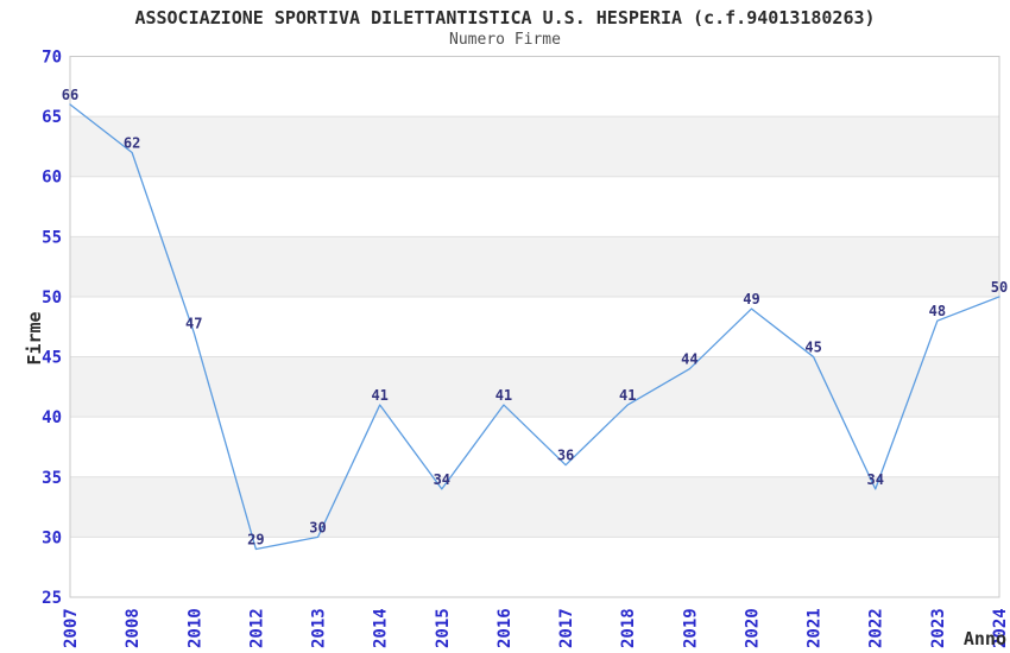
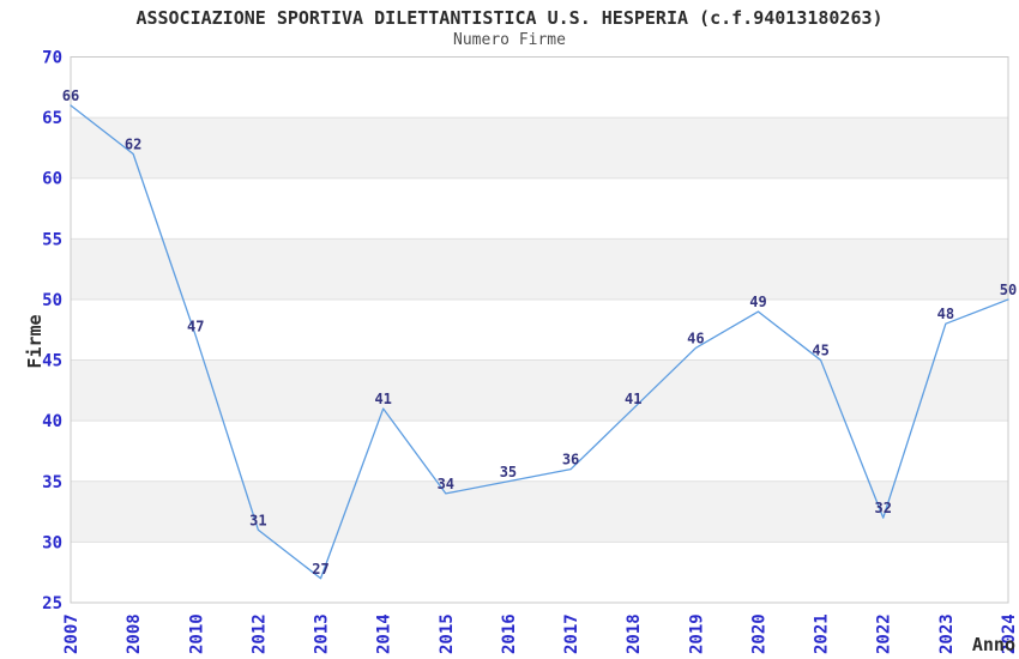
2012: 29 -> 31
2013: 30 -> 27
2016: 41 -> 35
2019: 44 -> 46
2022: 34 -> 32
